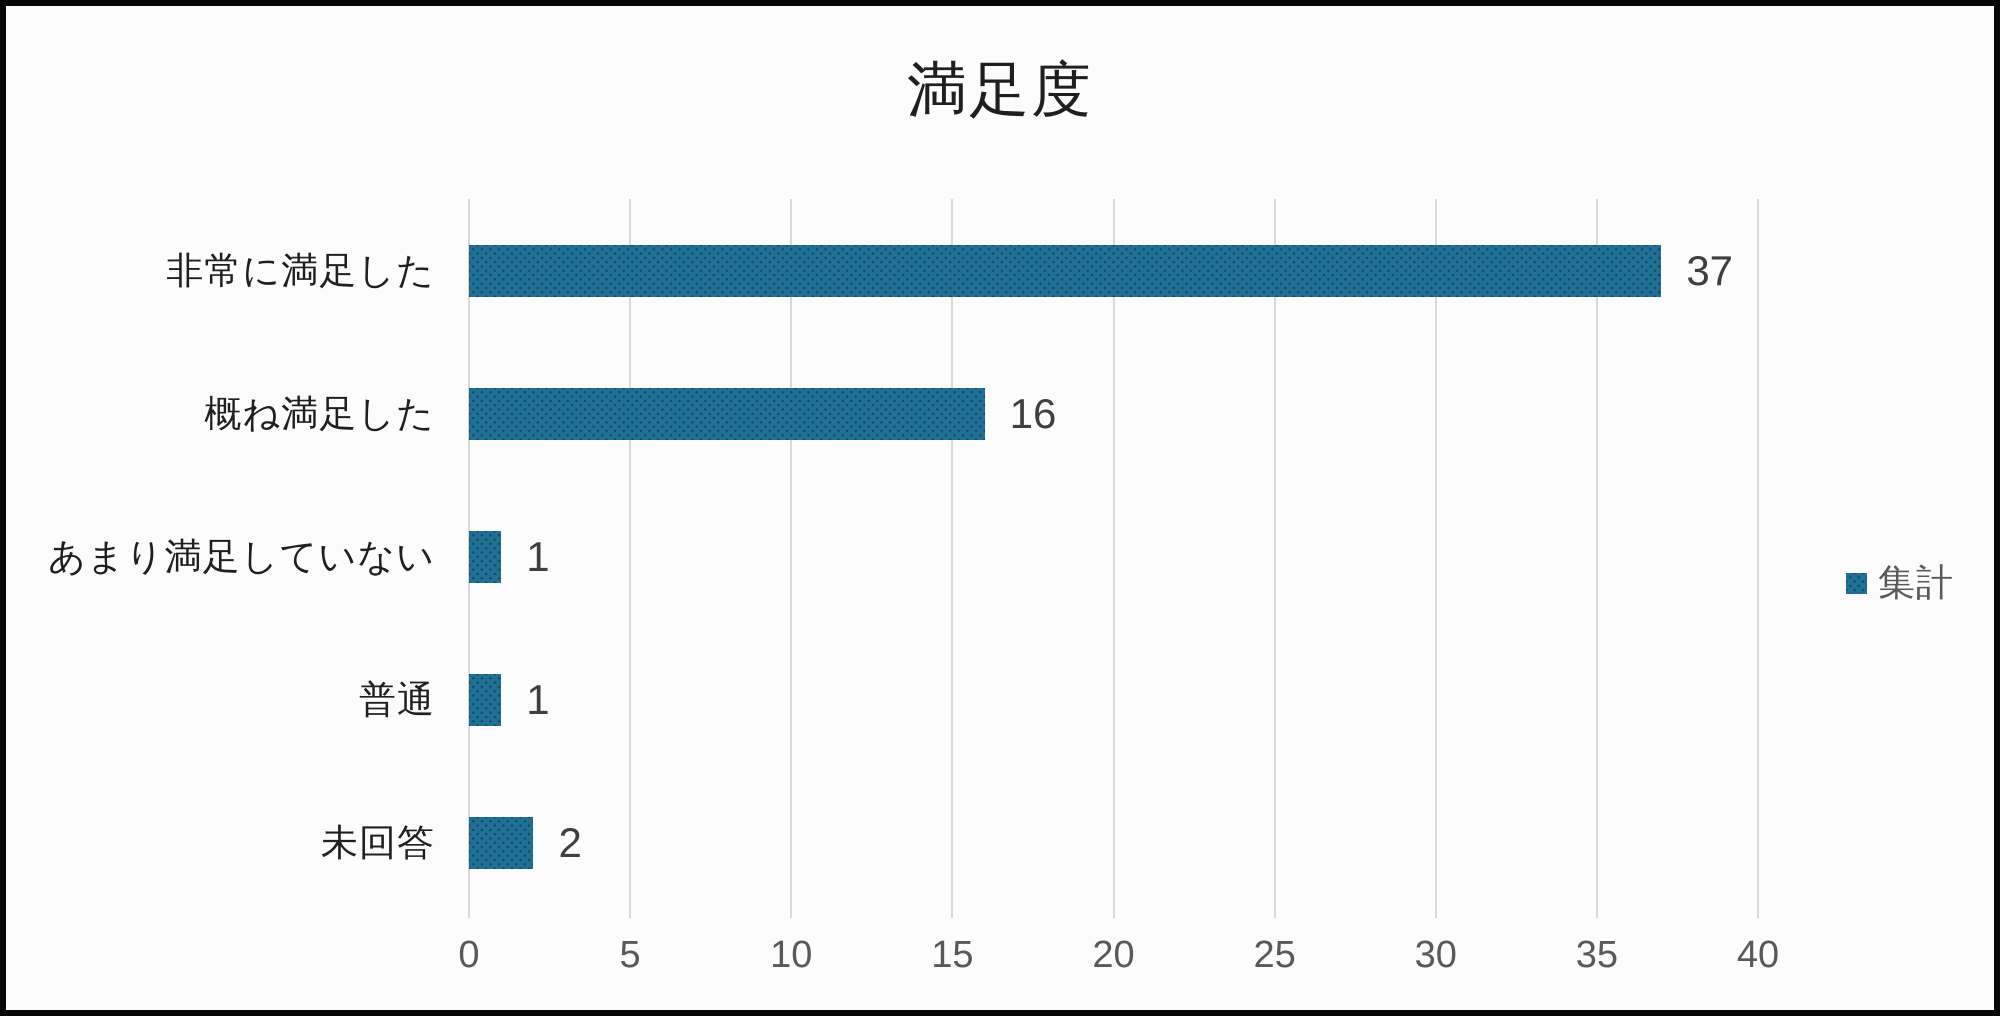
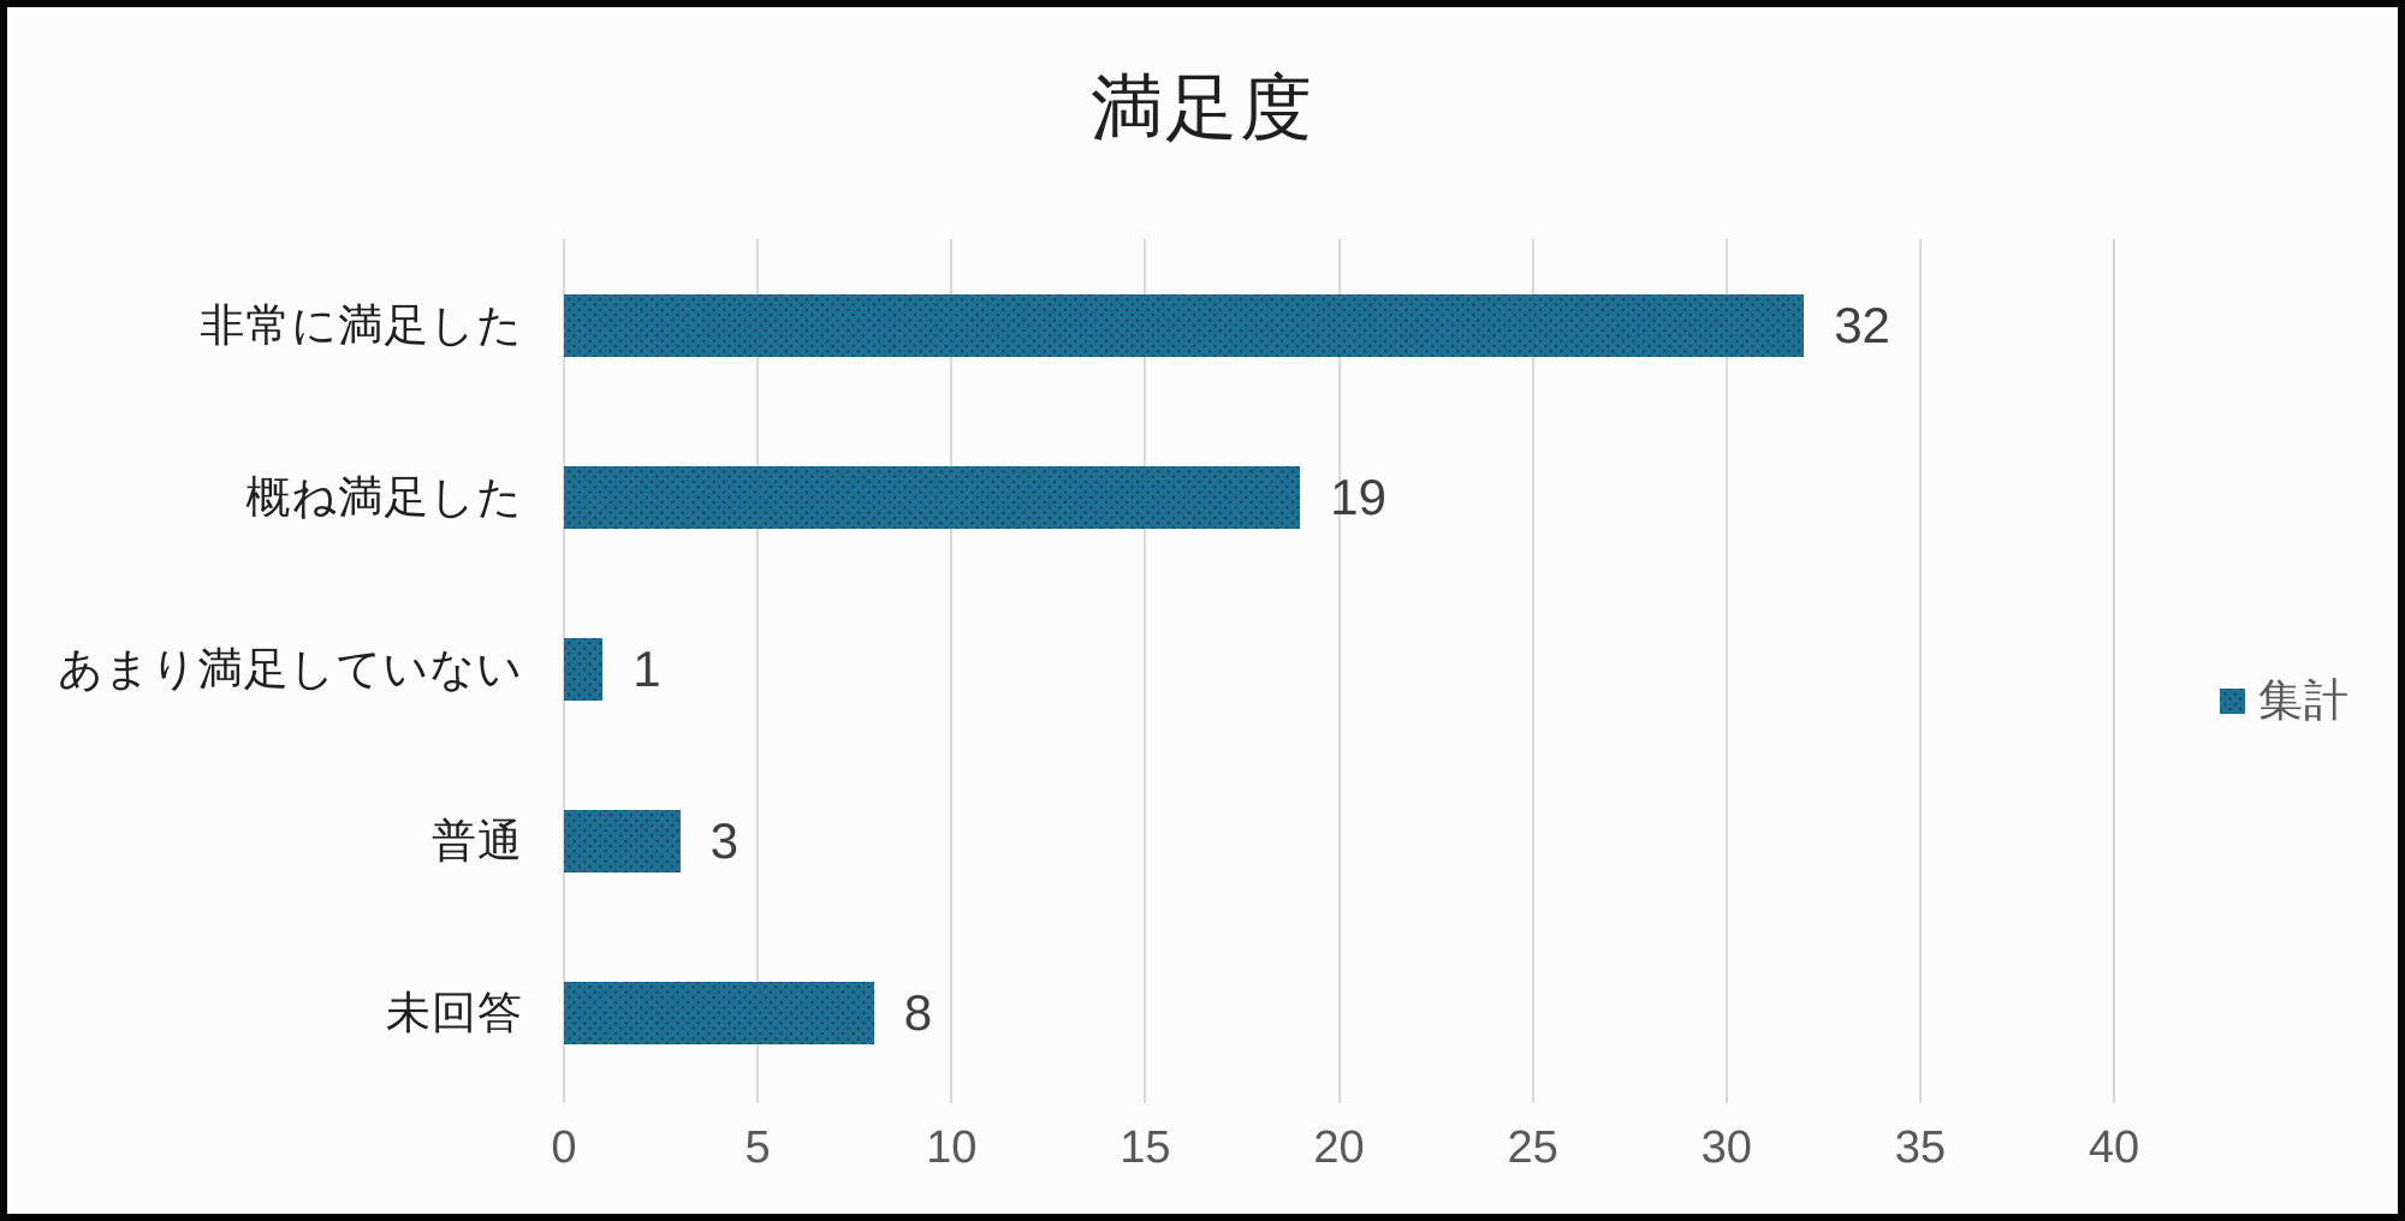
非常に満足した: 37 -> 32
概ね満足した: 16 -> 19
普通: 1 -> 3
未回答: 2 -> 8
